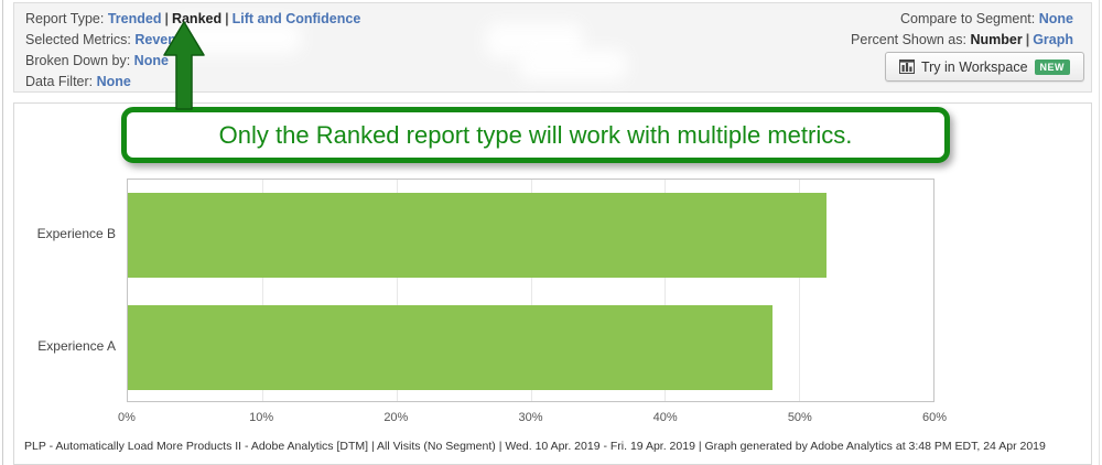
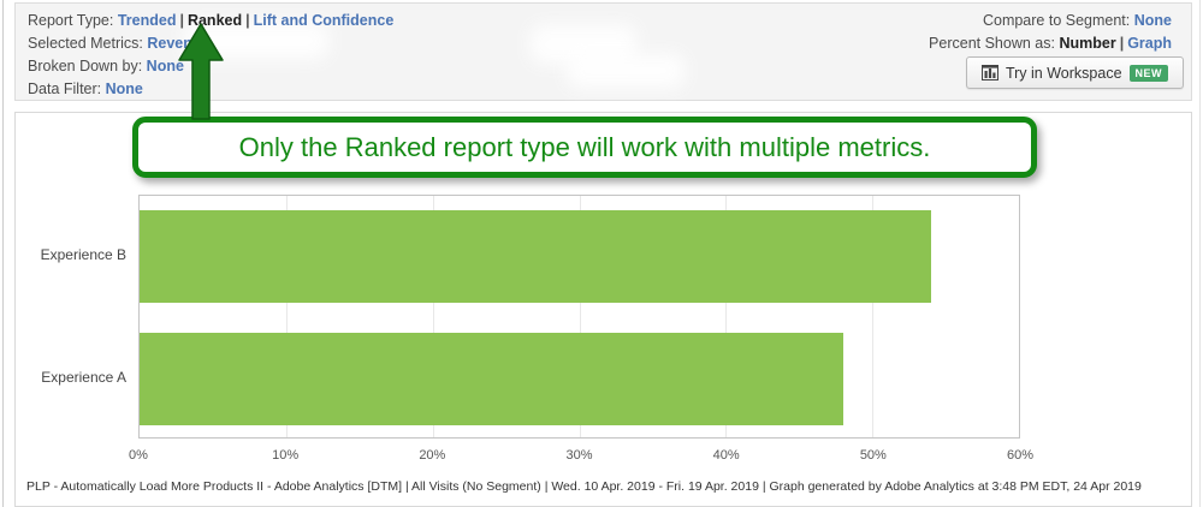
Experience B: 52% -> 54%
